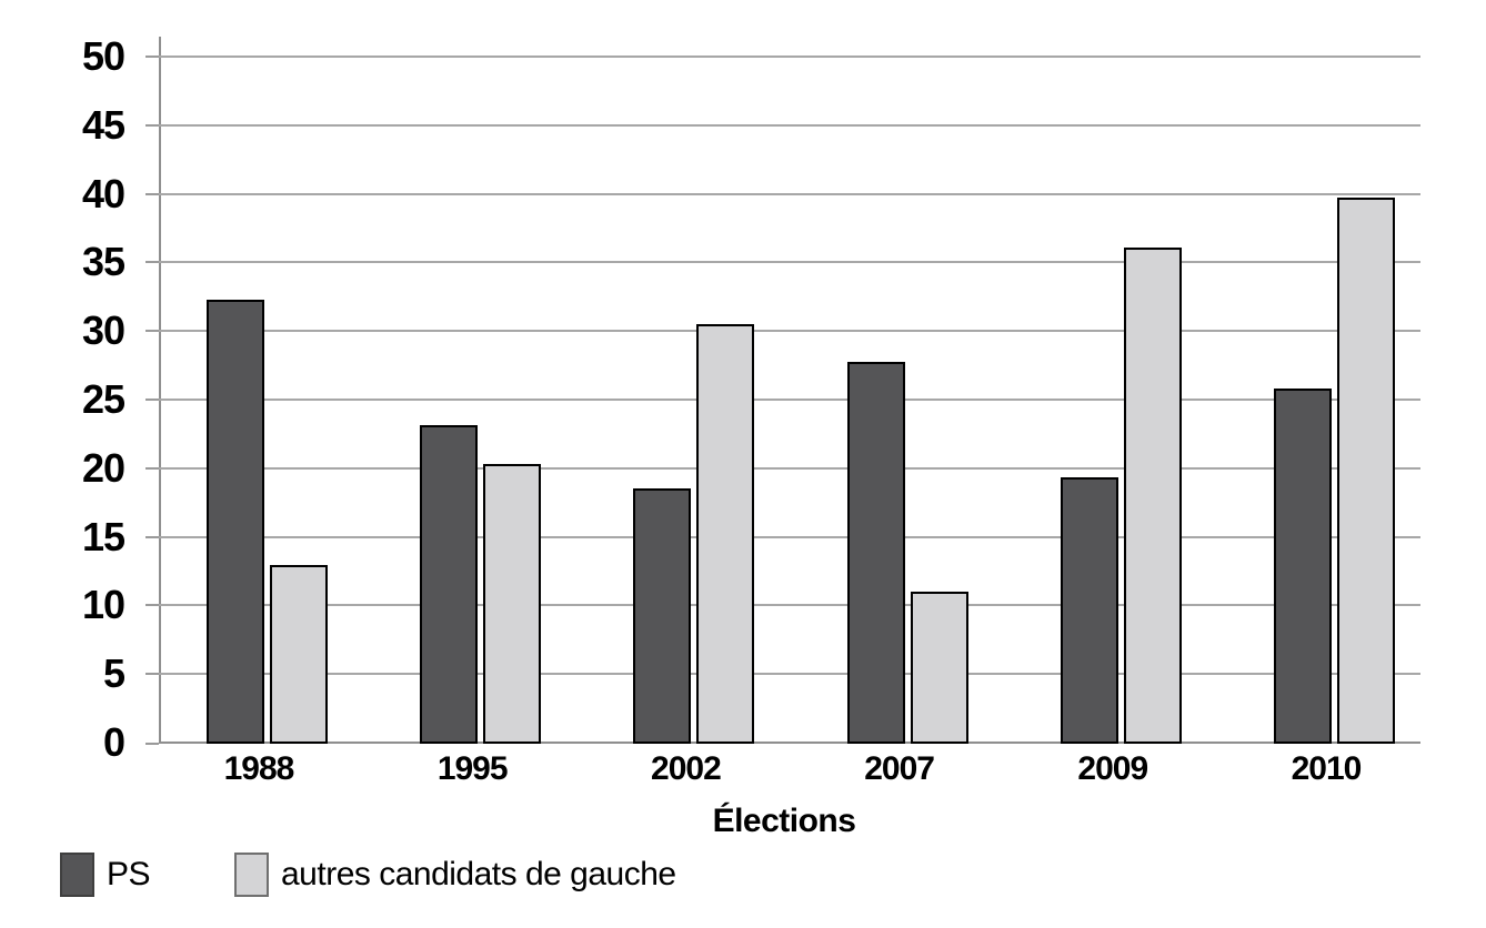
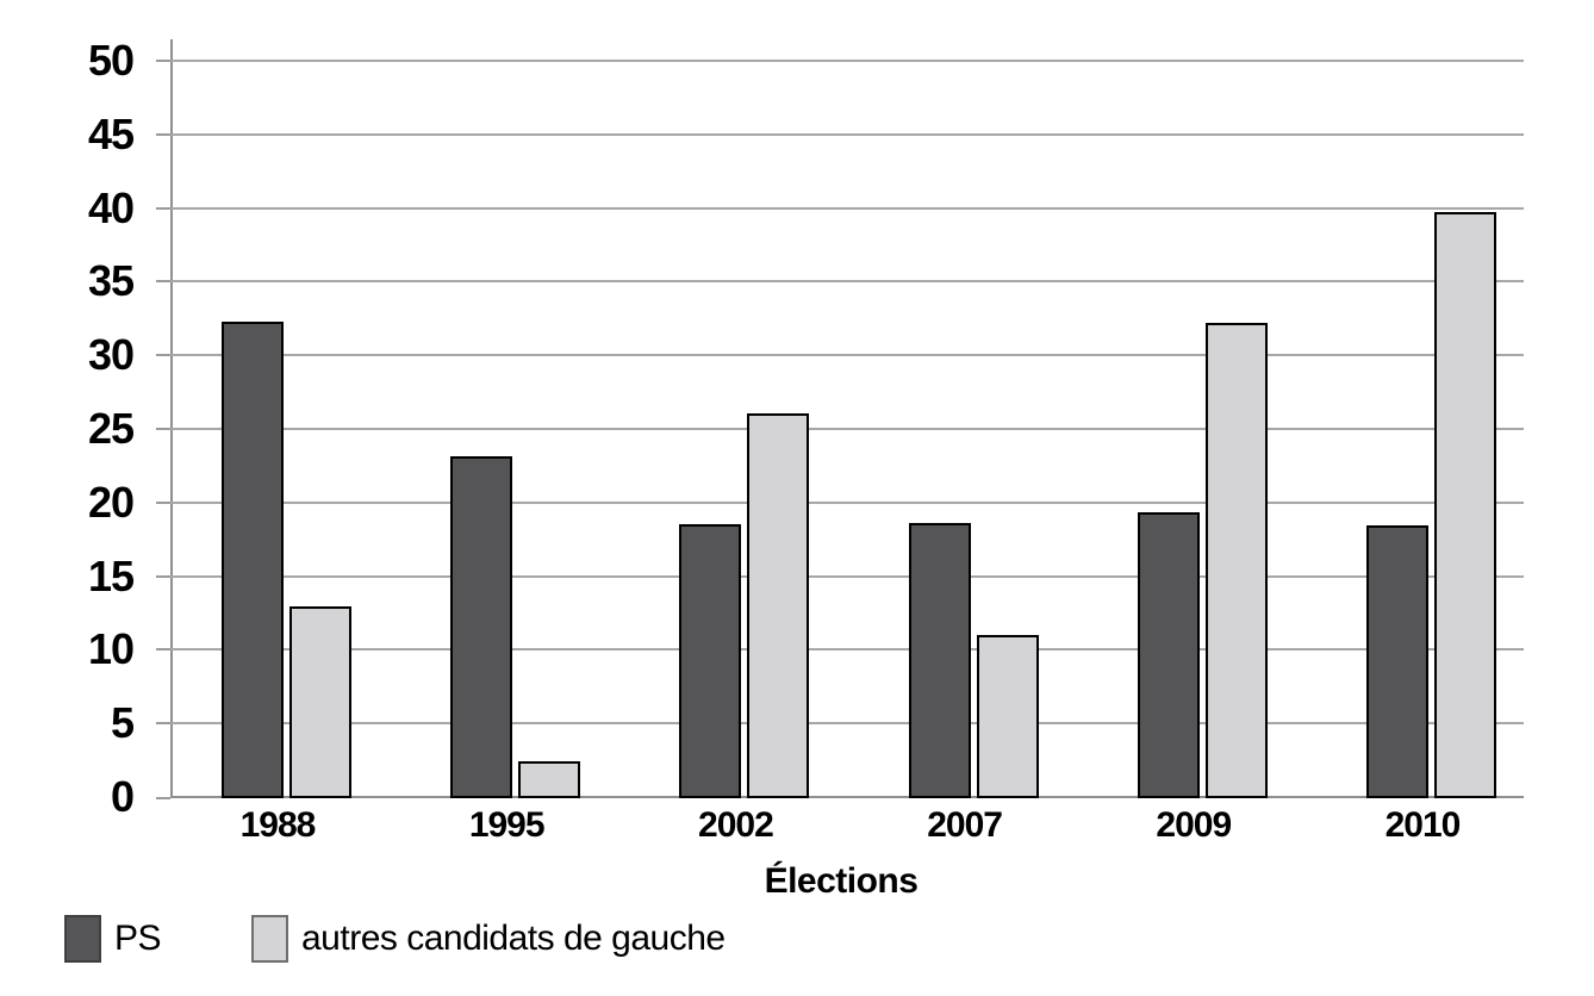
autres candidats de gauche/1995: 20.4 -> 2.5
autres candidats de gauche/2002: 30.6 -> 26.1
PS/2007: 27.8 -> 18.7
autres candidats de gauche/2009: 36.2 -> 32.3
PS/2010: 25.9 -> 18.5
